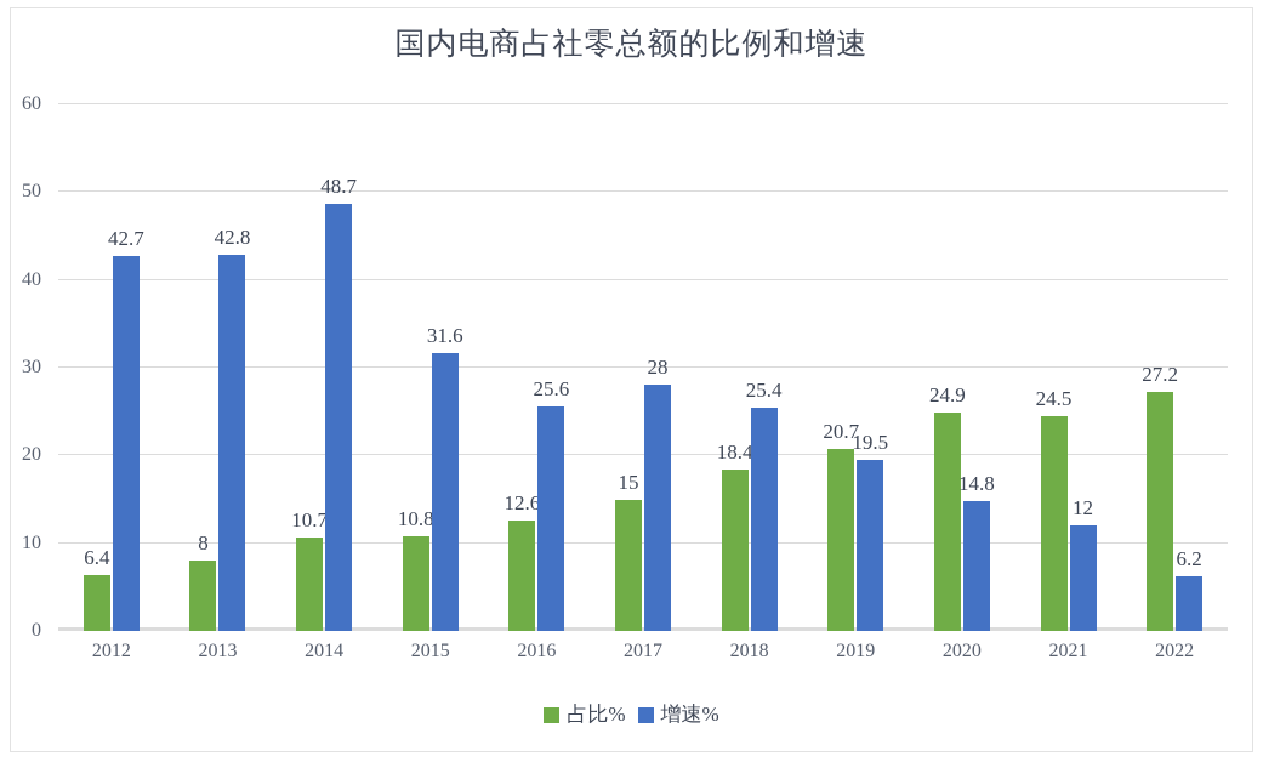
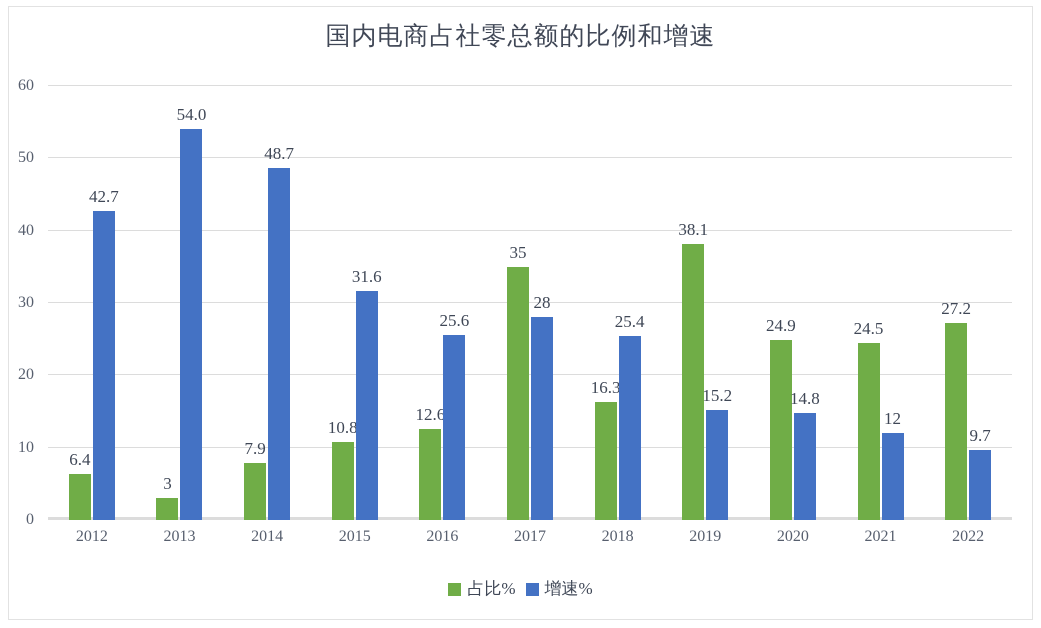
占比%/2013: 8 -> 3
增速%/2013: 42.8 -> 54.0
占比%/2014: 10.7 -> 7.9
占比%/2017: 15 -> 35
占比%/2018: 18.4 -> 16.3
占比%/2019: 20.7 -> 38.1
增速%/2019: 19.5 -> 15.2
增速%/2022: 6.2 -> 9.7
